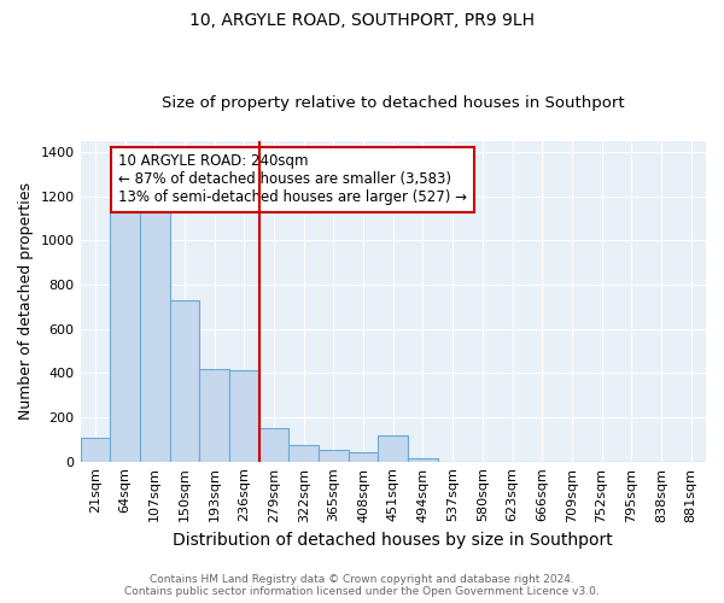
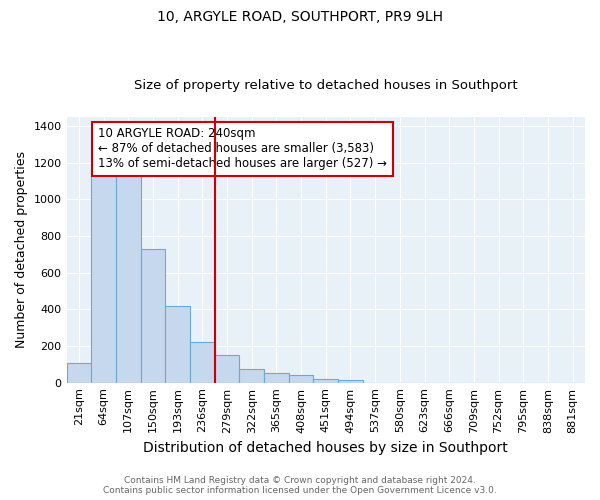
236sqm: 410 -> 220
451sqm: 120 -> 20
